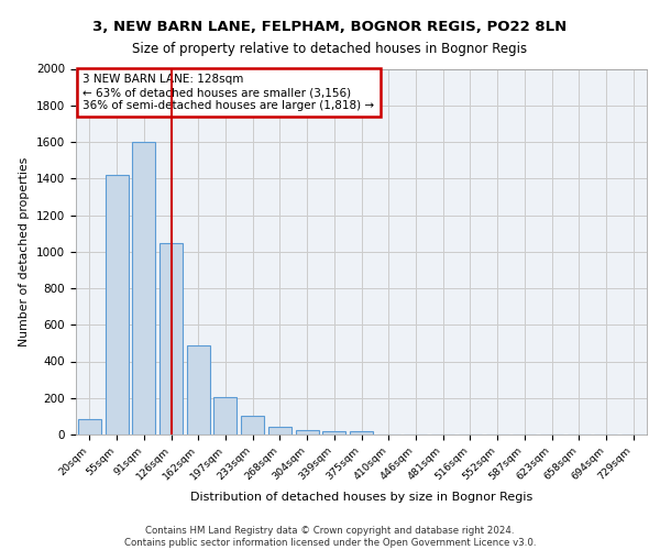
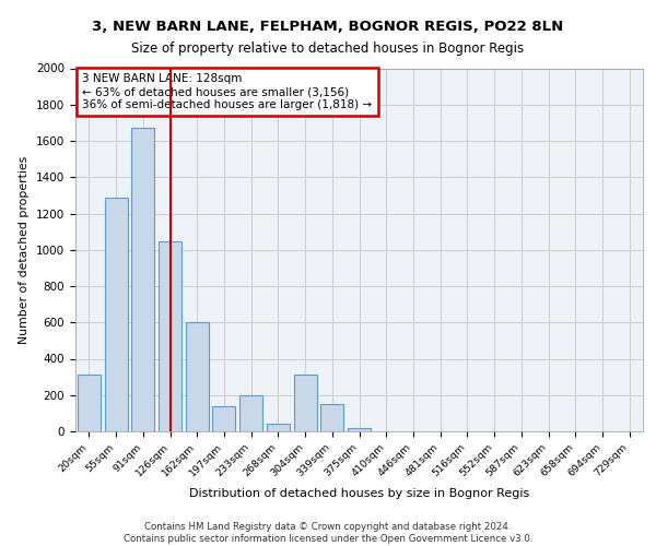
20sqm: 80 -> 310
55sqm: 1420 -> 1290
91sqm: 1600 -> 1670
162sqm: 490 -> 600
197sqm: 200 -> 140
233sqm: 100 -> 200
304sqm: 20 -> 310
339sqm: 20 -> 150
